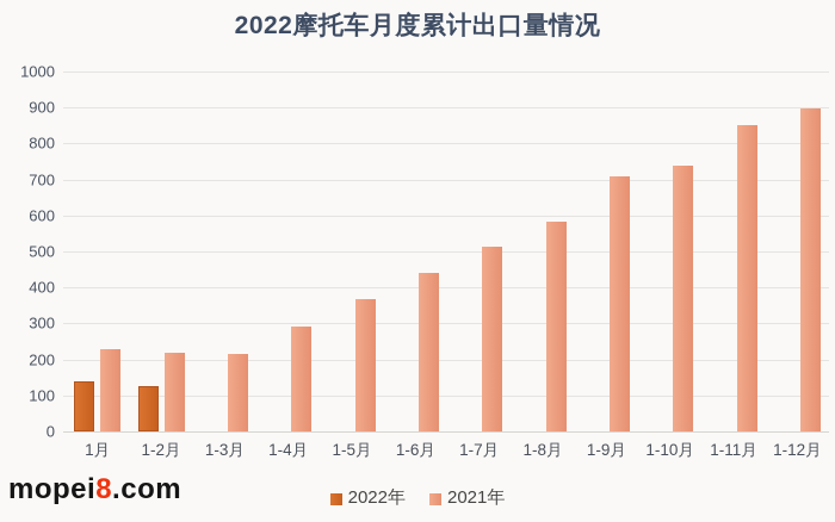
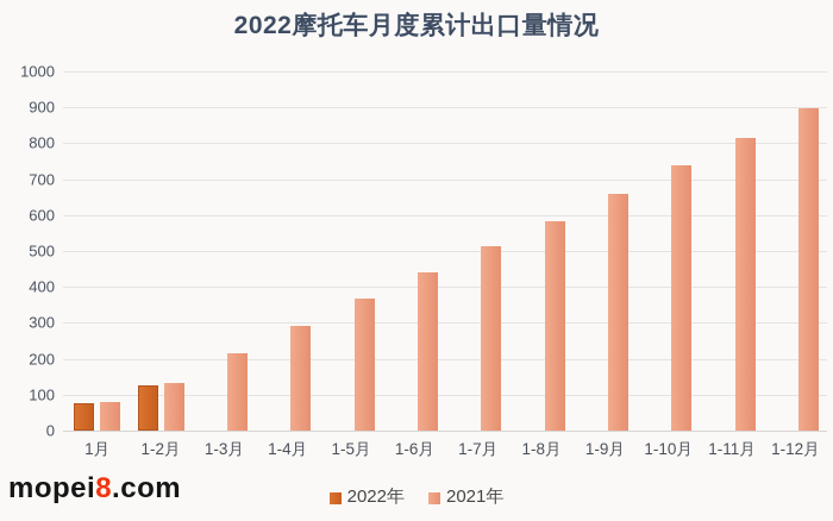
2022年/1月: 140 -> 80
2021年/1月: 230 -> 80
2021年/1-2月: 220 -> 130
2021年/1-9月: 710 -> 660
2021年/1-11月: 850 -> 810
